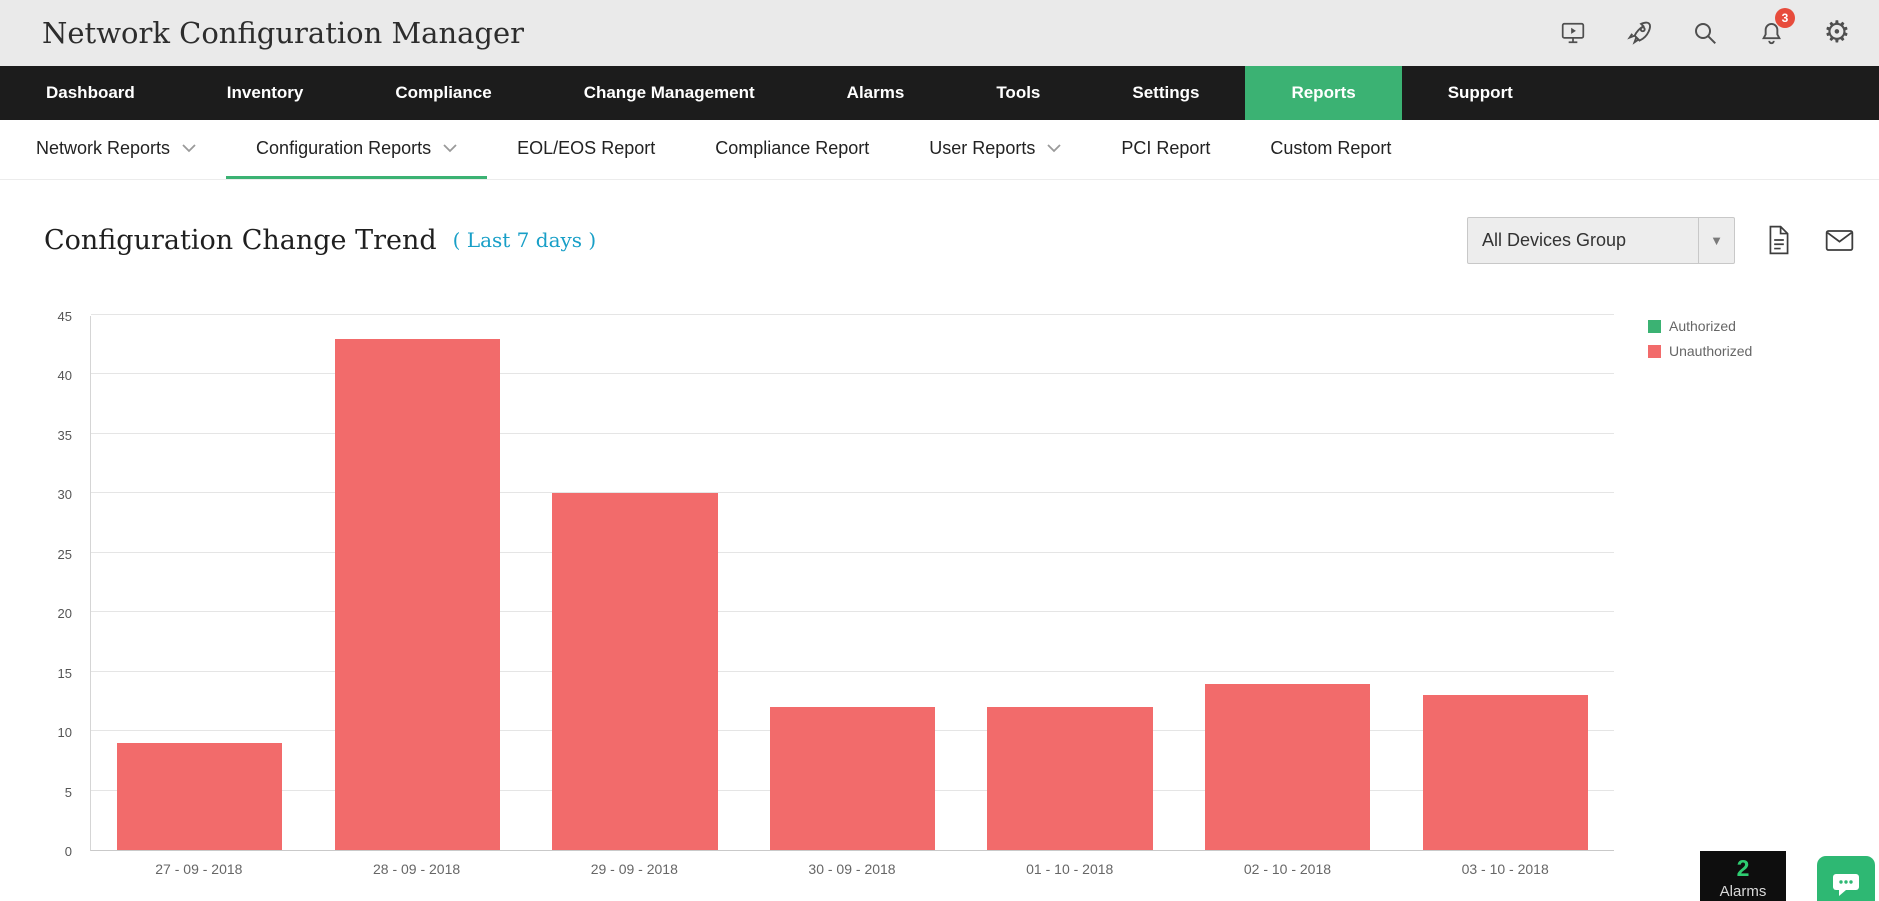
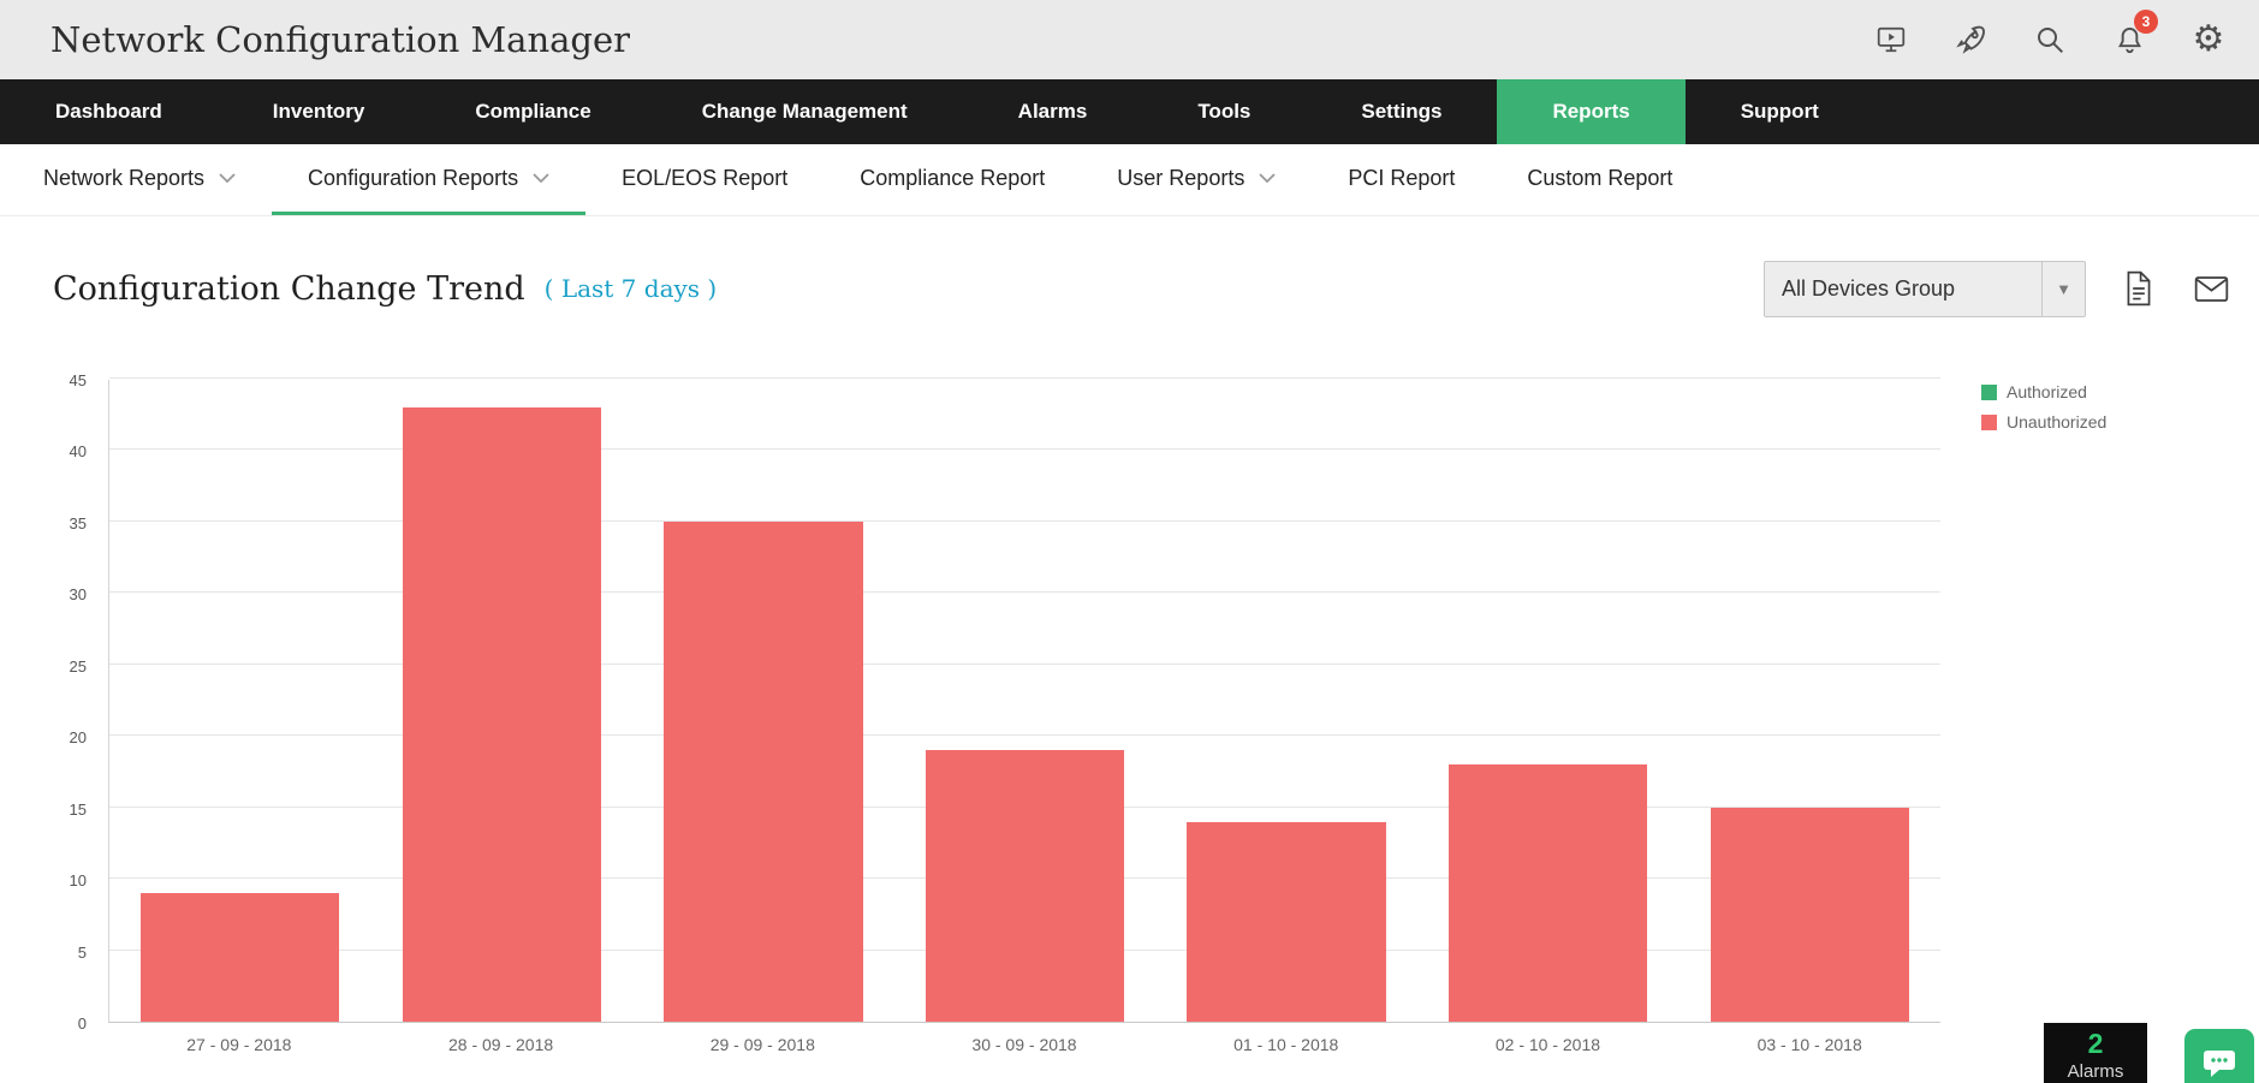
Unauthorized/29 - 09 - 2018: 30 -> 35
Unauthorized/30 - 09 - 2018: 12 -> 19
Unauthorized/01 - 10 - 2018: 12 -> 14
Unauthorized/02 - 10 - 2018: 14 -> 18
Unauthorized/03 - 10 - 2018: 13 -> 15
